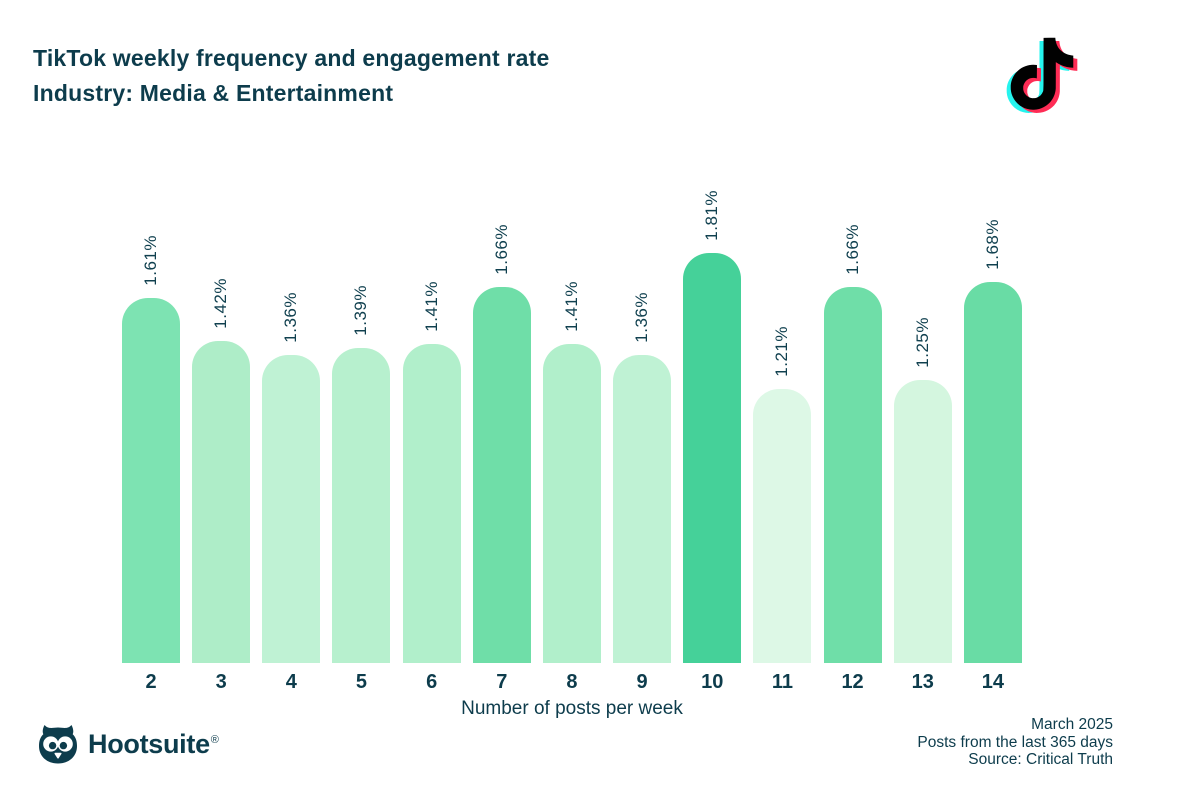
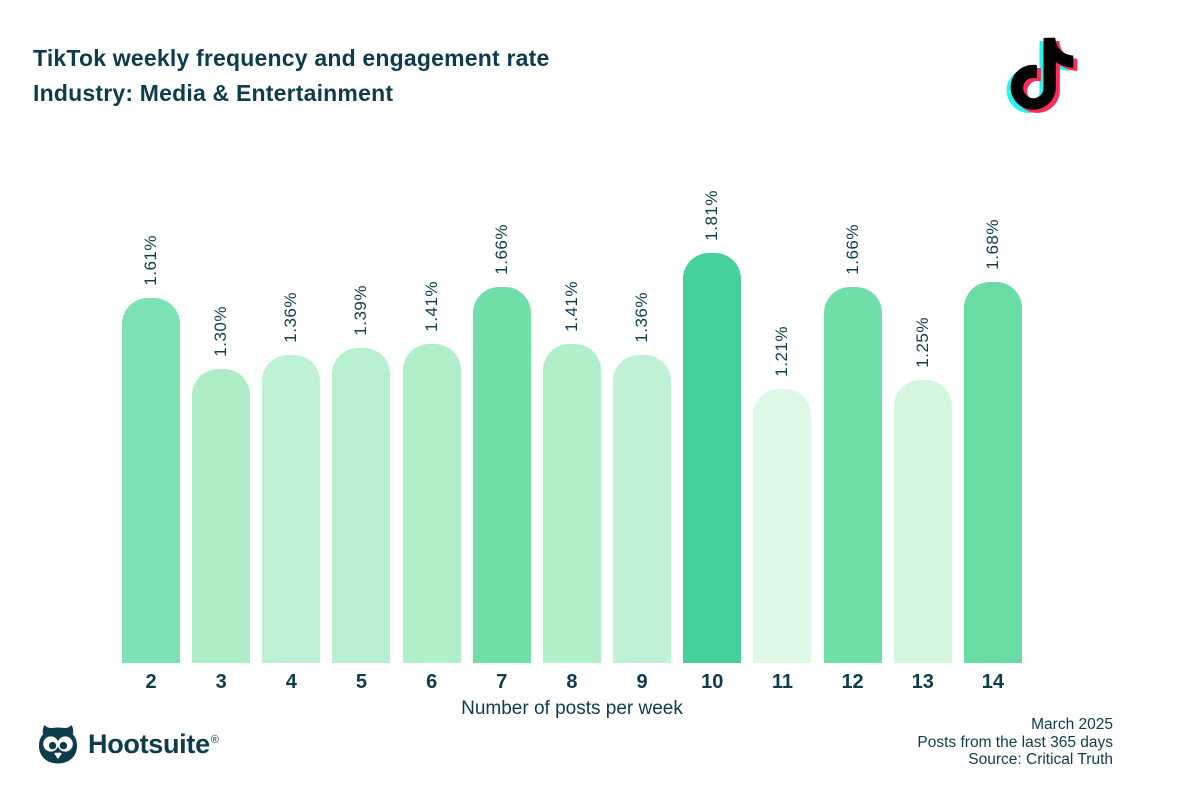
3: 1.42% -> 1.30%
